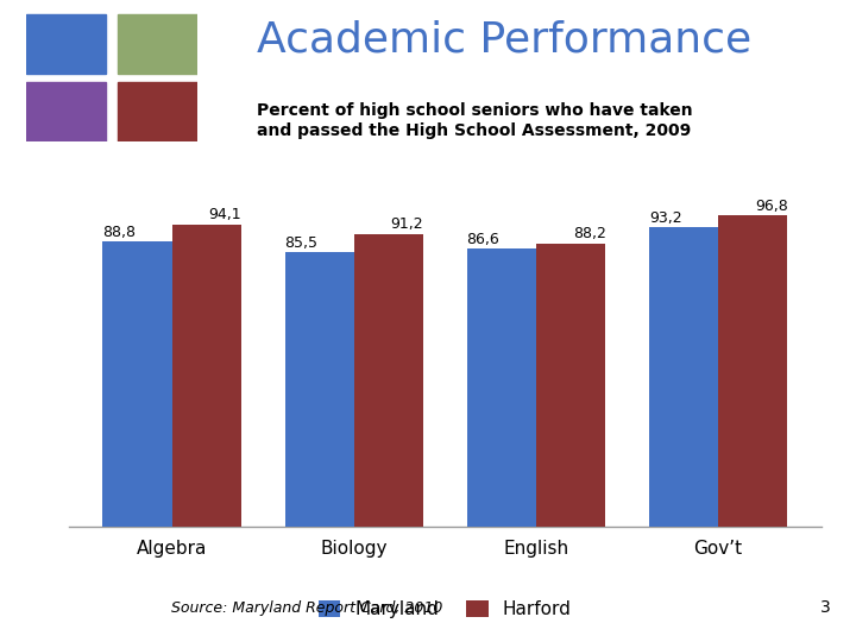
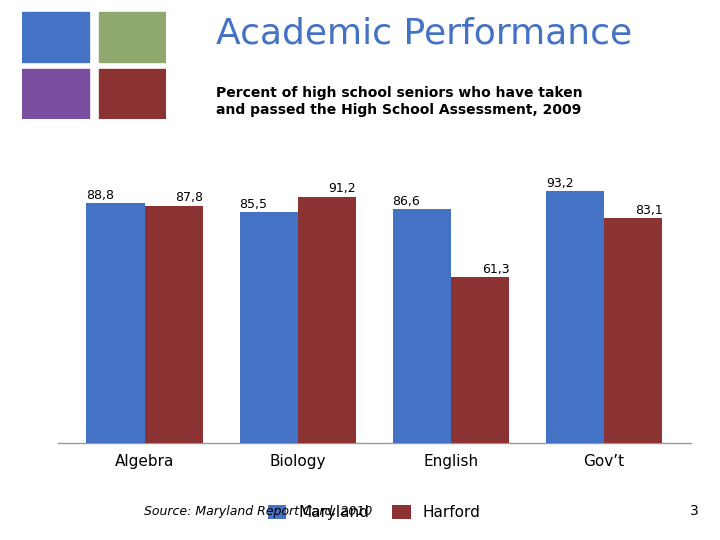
Harford/Algebra: 94,1 -> 87,8
Harford/English: 88,2 -> 61,3
Harford/Gov’t: 96,8 -> 83,1
